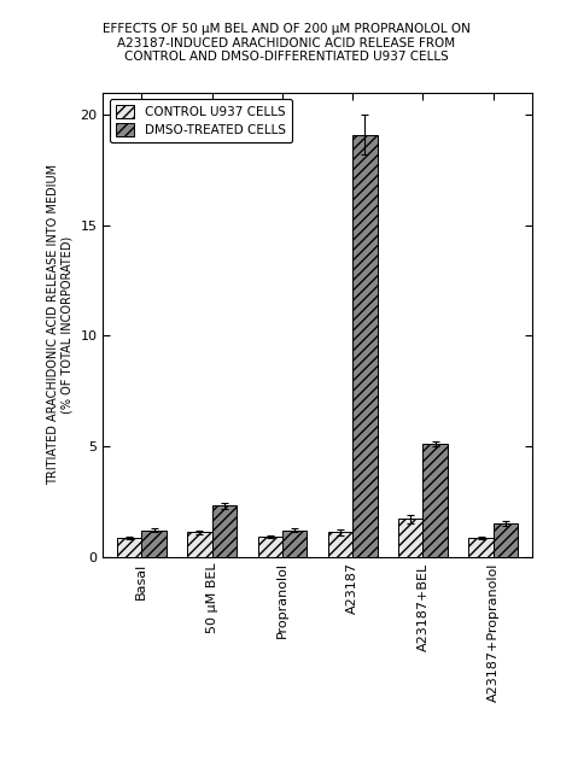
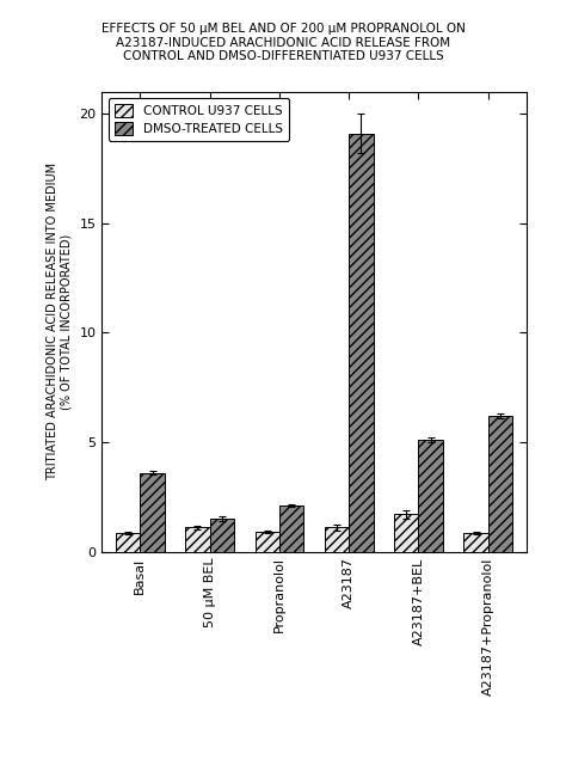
DMSO-TREATED CELLS/Basal: 1.2 -> 3.6
DMSO-TREATED CELLS/50 μM BEL: 2.3 -> 1.5
DMSO-TREATED CELLS/Propranolol: 1.2 -> 2.1
DMSO-TREATED CELLS/A23187+Propranolol: 1.5 -> 6.2
